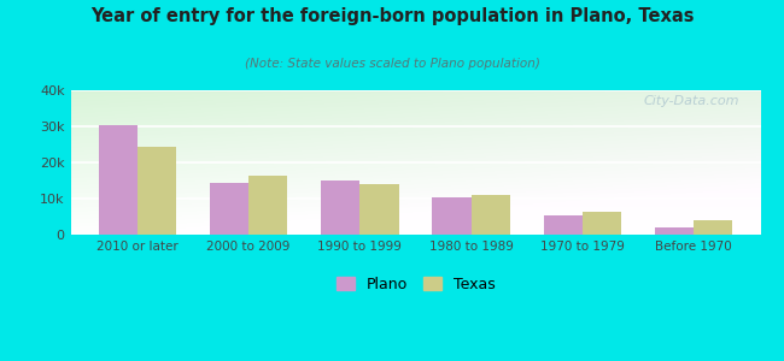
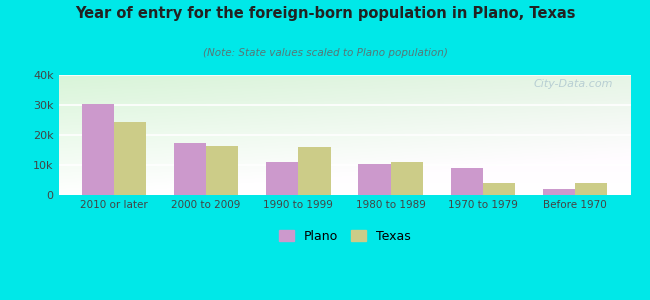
Plano/2000 to 2009: 14.5k -> 17.5k
Plano/1990 to 1999: 15.0k -> 11.0k
Texas/1990 to 1999: 14.0k -> 16.0k
Plano/1970 to 1979: 5.5k -> 9.0k
Texas/1970 to 1979: 6.5k -> 4.0k
